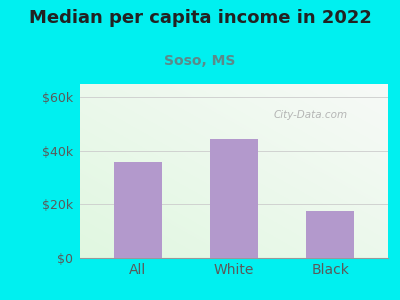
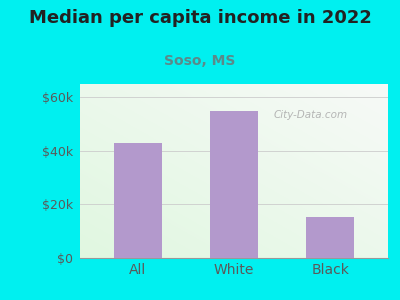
All: $36.0k -> $43.0k
White: $44.5k -> $55.0k
Black: $17.5k -> $15.5k
